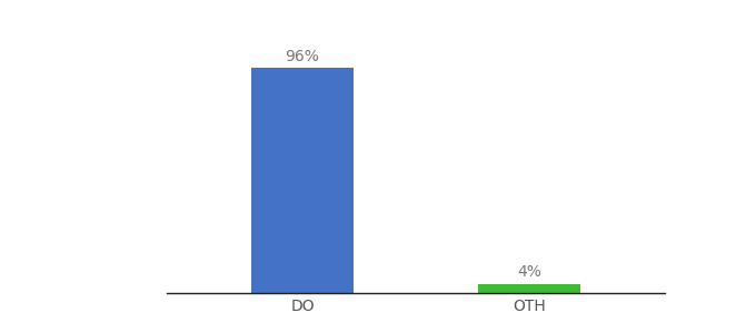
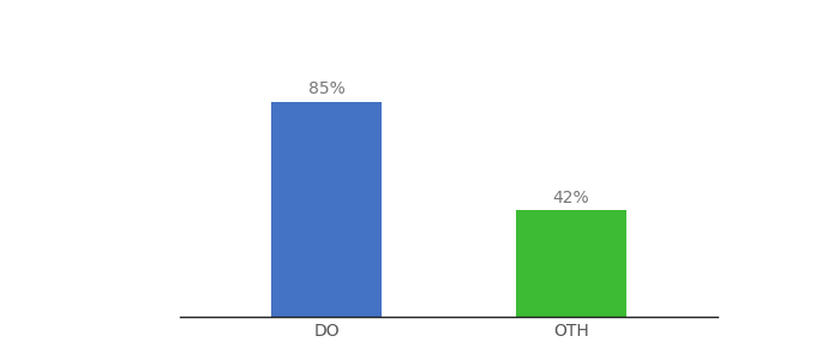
DO: 96% -> 85%
OTH: 4% -> 42%
